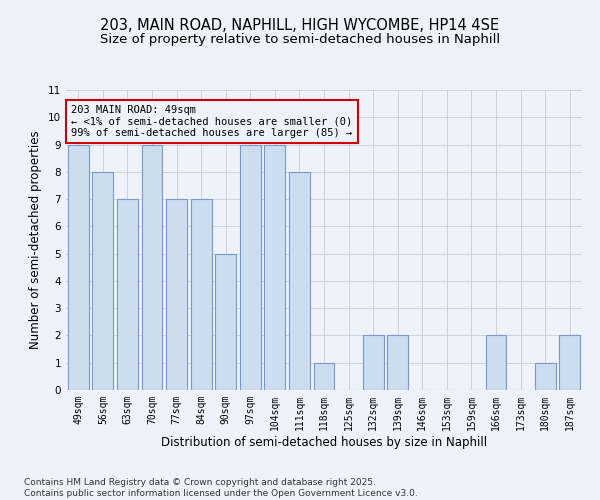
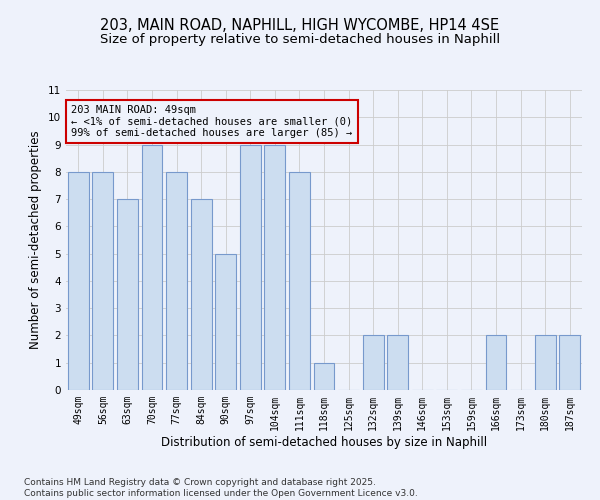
49sqm: 9 -> 8
77sqm: 7 -> 8
180sqm: 1 -> 2
